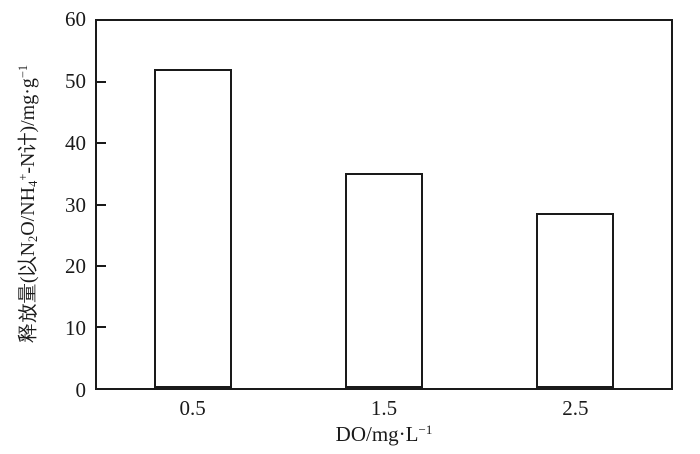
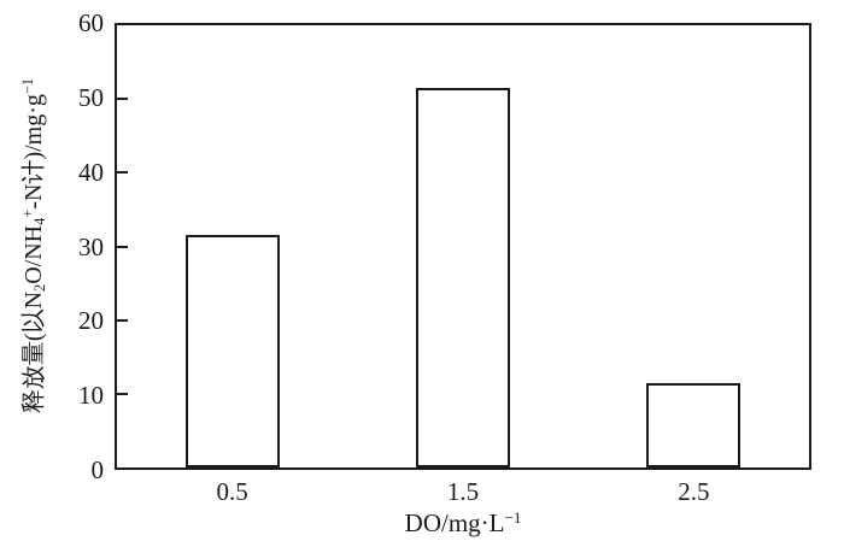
0.5: 52 -> 31
1.5: 35 -> 51
2.5: 28 -> 11
